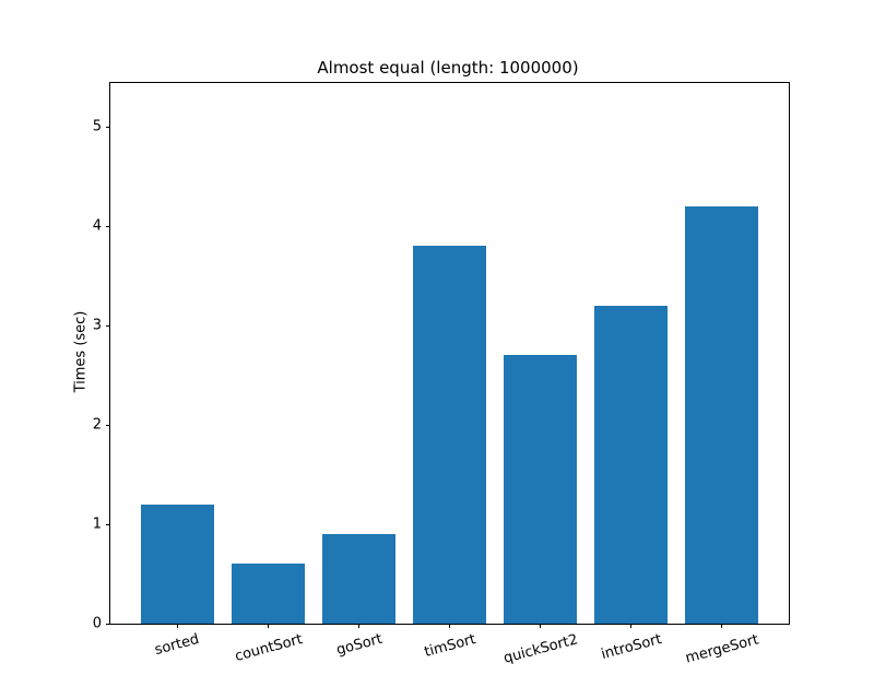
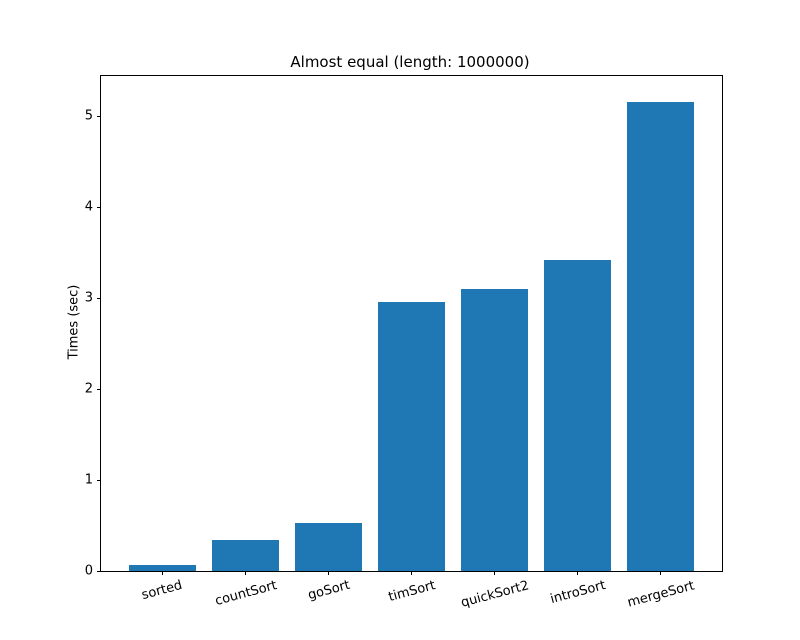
sorted: 1.2 -> 0.1
countSort: 0.6 -> 0.3
goSort: 0.9 -> 0.5
timSort: 3.8 -> 3.0
quickSort2: 2.7 -> 3.1
introSort: 3.2 -> 3.4
mergeSort: 4.2 -> 5.2
